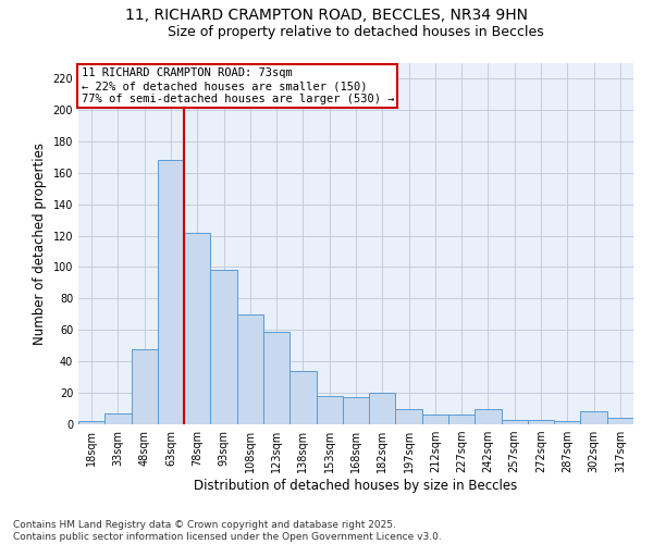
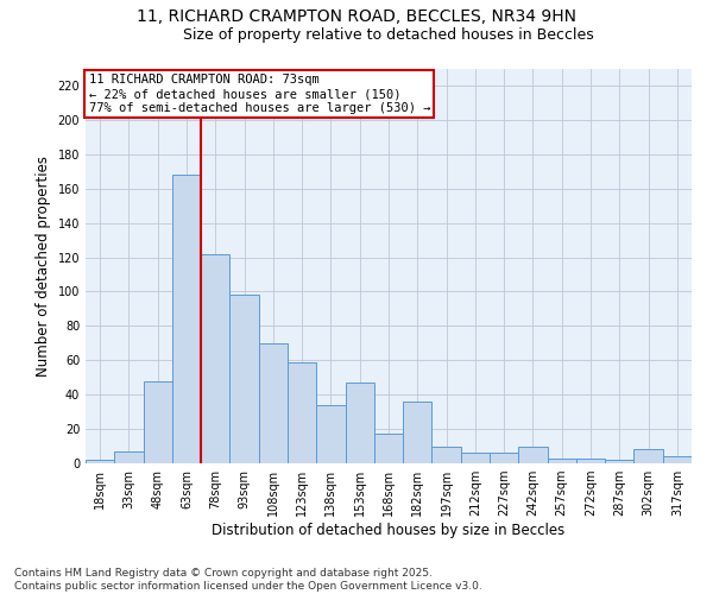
153sqm: 18 -> 47
182sqm: 20 -> 36
